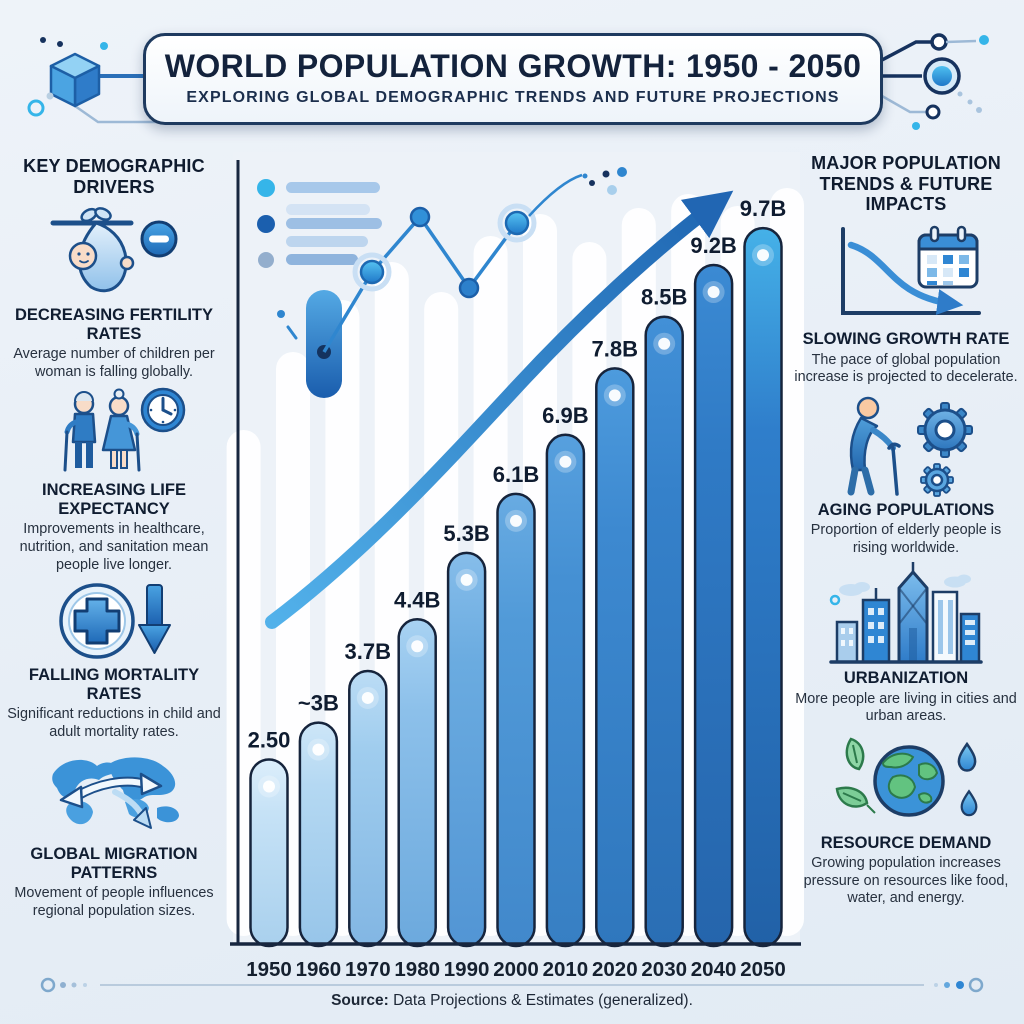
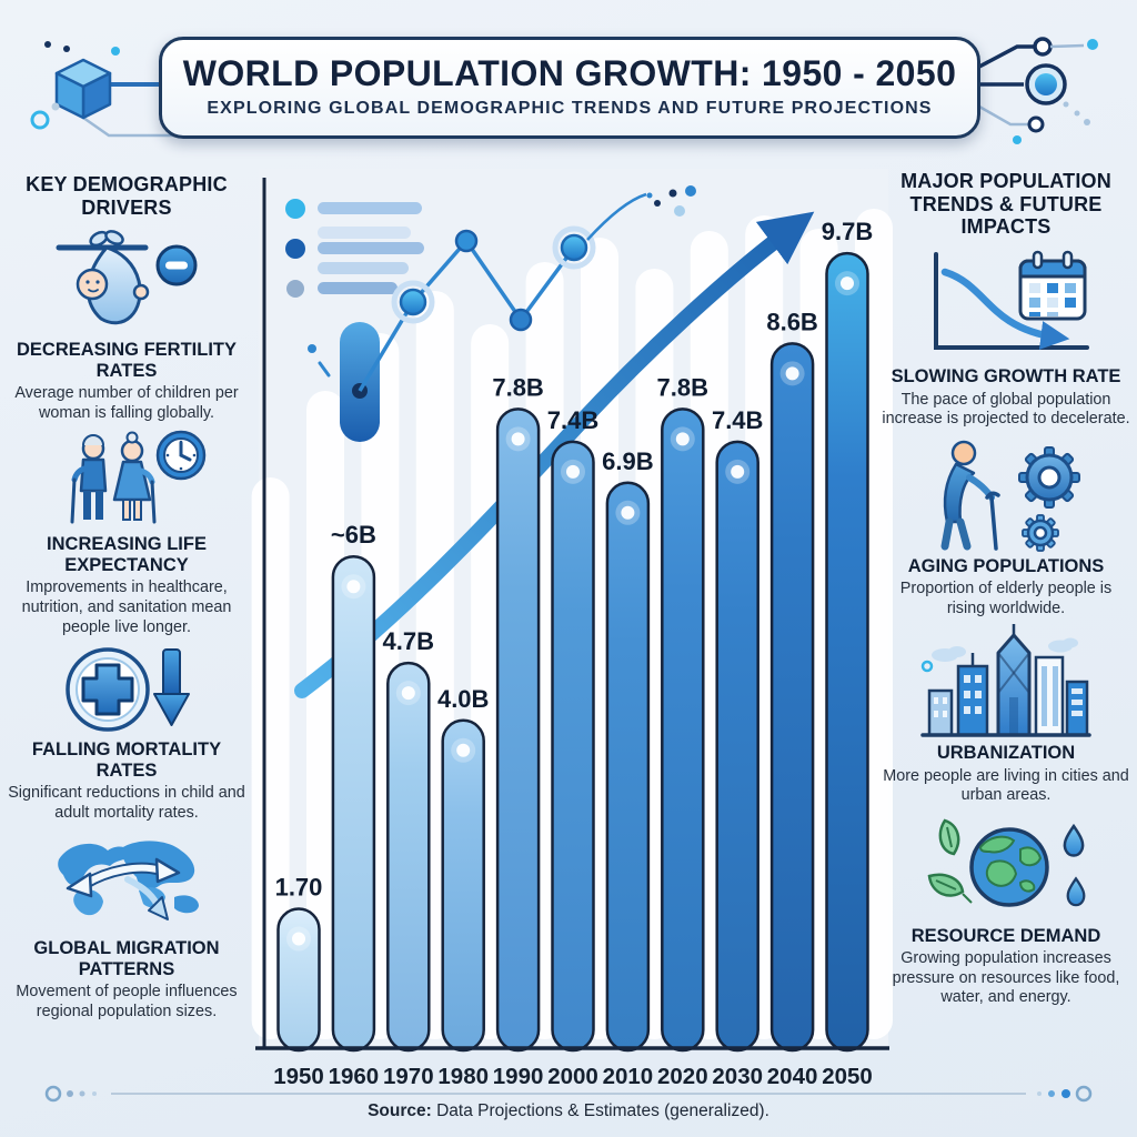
1950: 2.50 -> 1.70
1960: 3 -> 6
1970: 3.7B -> 4.7B
1980: 4.4B -> 4.0B
1990: 5.3B -> 7.8B
2000: 6.1B -> 7.4B
2030: 8.5B -> 7.4B
2040: 9.2B -> 8.6B
